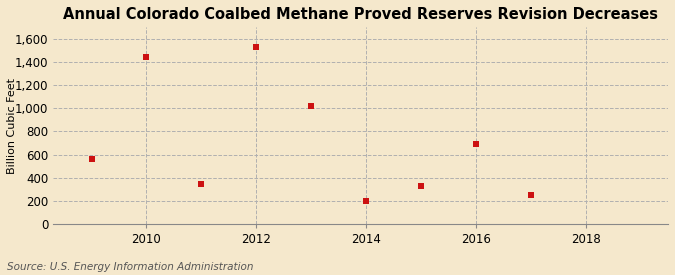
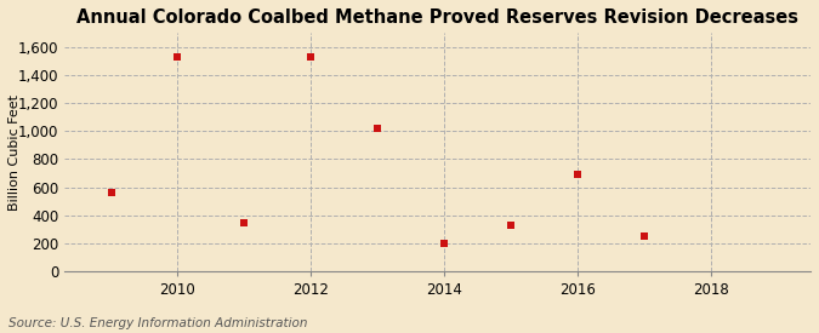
2010: 1,440 -> 1,530
